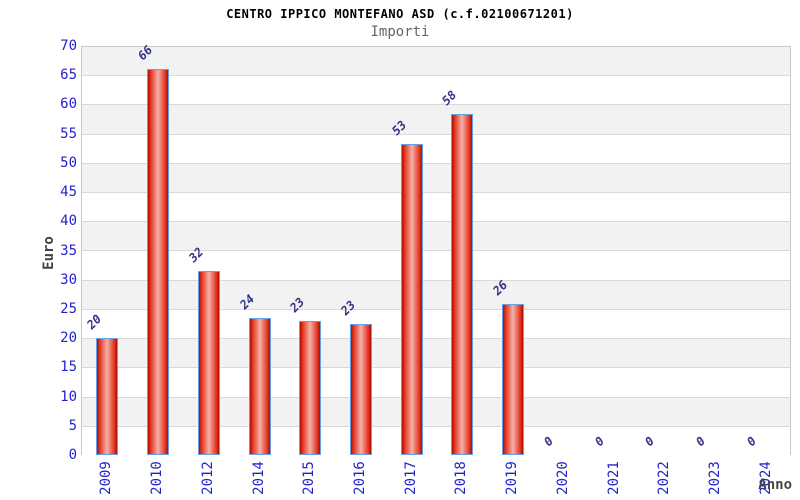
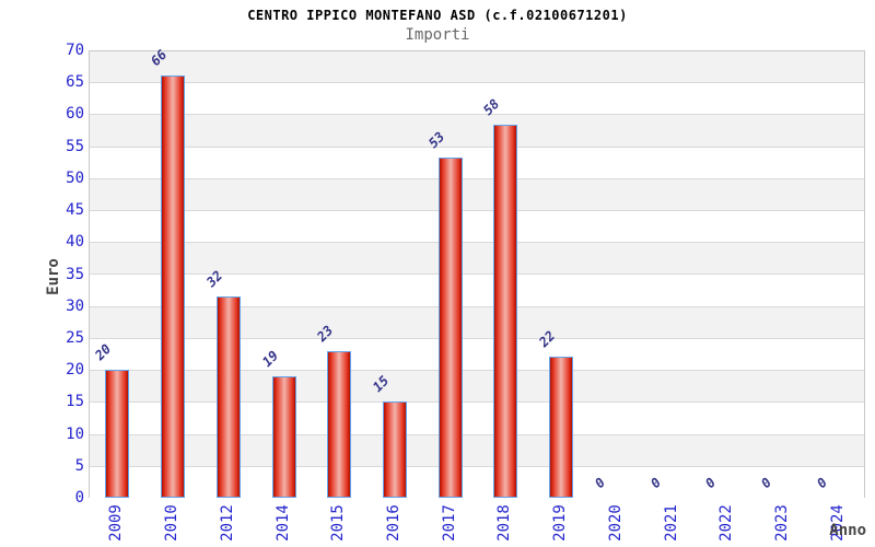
2014: 24 -> 19
2016: 23 -> 15
2019: 26 -> 22
